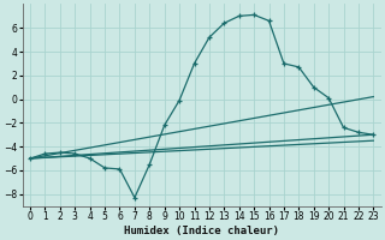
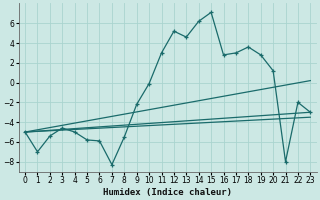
1: -4.6 -> -7.0
2: -4.5 -> -5.4
13: 6.4 -> 4.6
14: 7.0 -> 6.2
16: 6.6 -> 2.8
18: 2.7 -> 3.6
19: 1.0 -> 2.8
20: 0.1 -> 1.2
21: -2.4 -> -8.0
22: -2.8 -> -2.0
